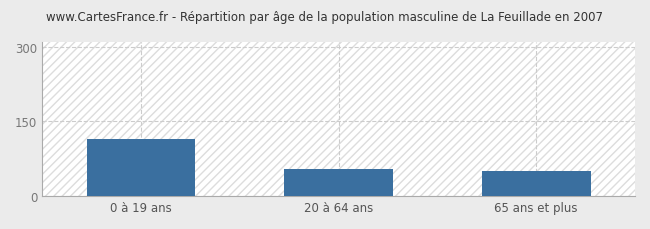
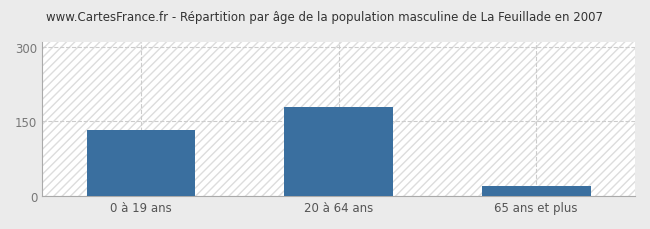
0 à 19 ans: 115 -> 133
20 à 64 ans: 55 -> 179
65 ans et plus: 50 -> 20
